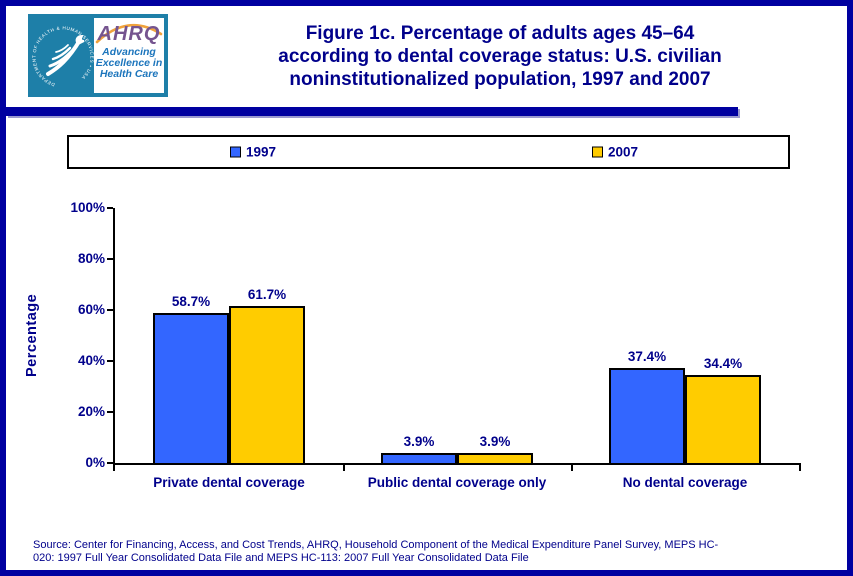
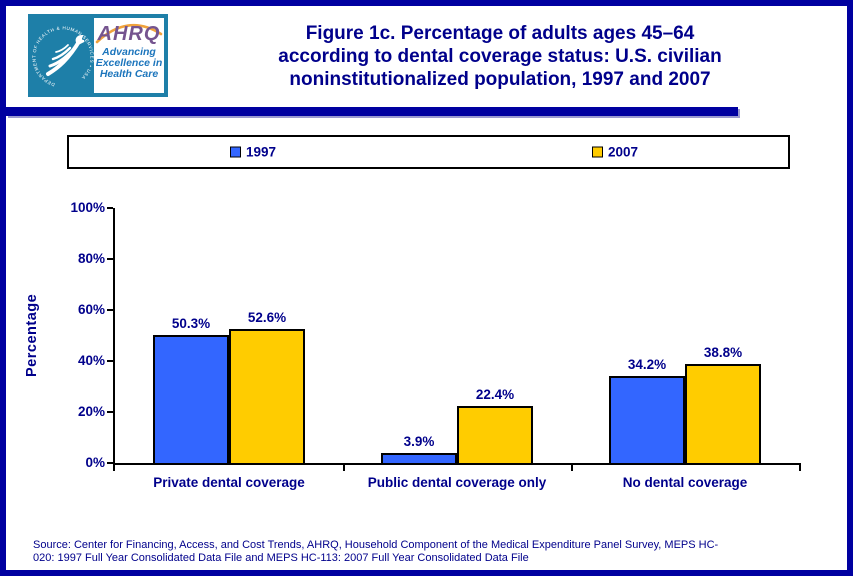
1997/Private dental coverage: 58.7% -> 50.3%
2007/Private dental coverage: 61.7% -> 52.6%
2007/Public dental coverage only: 3.9% -> 22.4%
1997/No dental coverage: 37.4% -> 34.2%
2007/No dental coverage: 34.4% -> 38.8%
